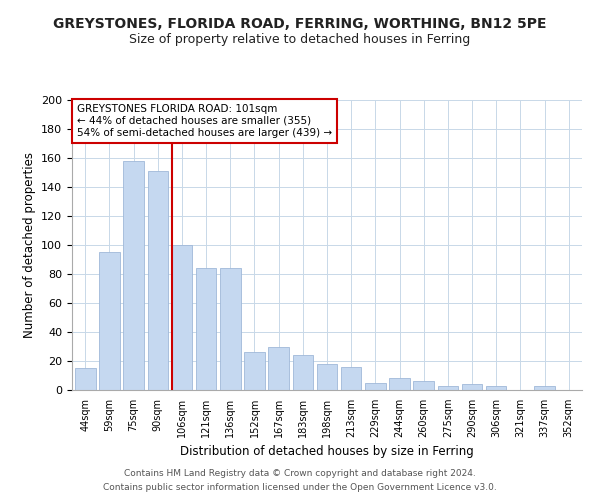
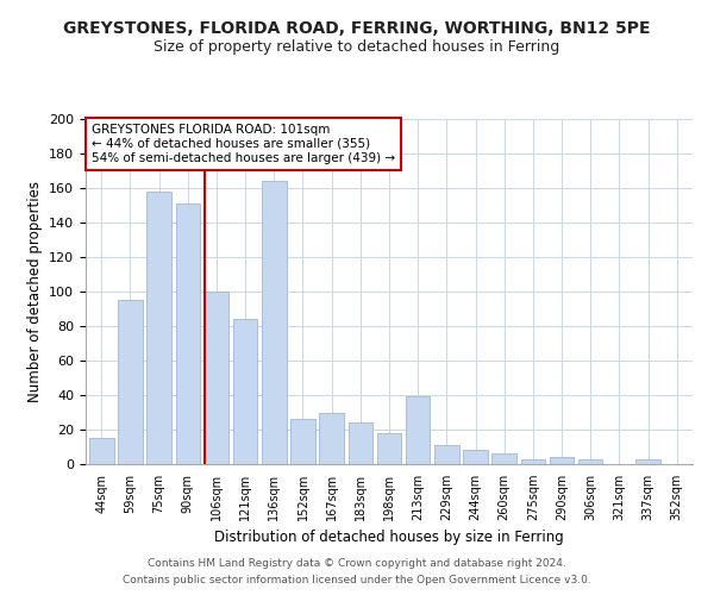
136sqm: 84 -> 164
213sqm: 16 -> 39
229sqm: 5 -> 11
